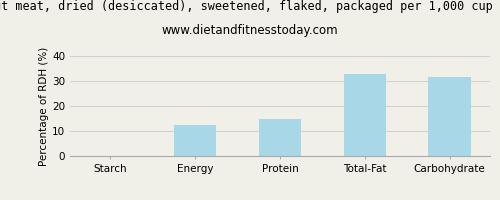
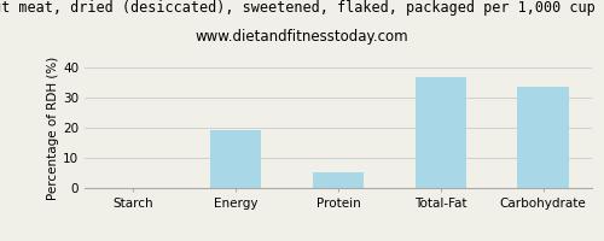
Energy: 12.5 -> 19.2
Protein: 15.0 -> 5.2
Total-Fat: 33.0 -> 36.8
Carbohydrate: 31.5 -> 33.8
